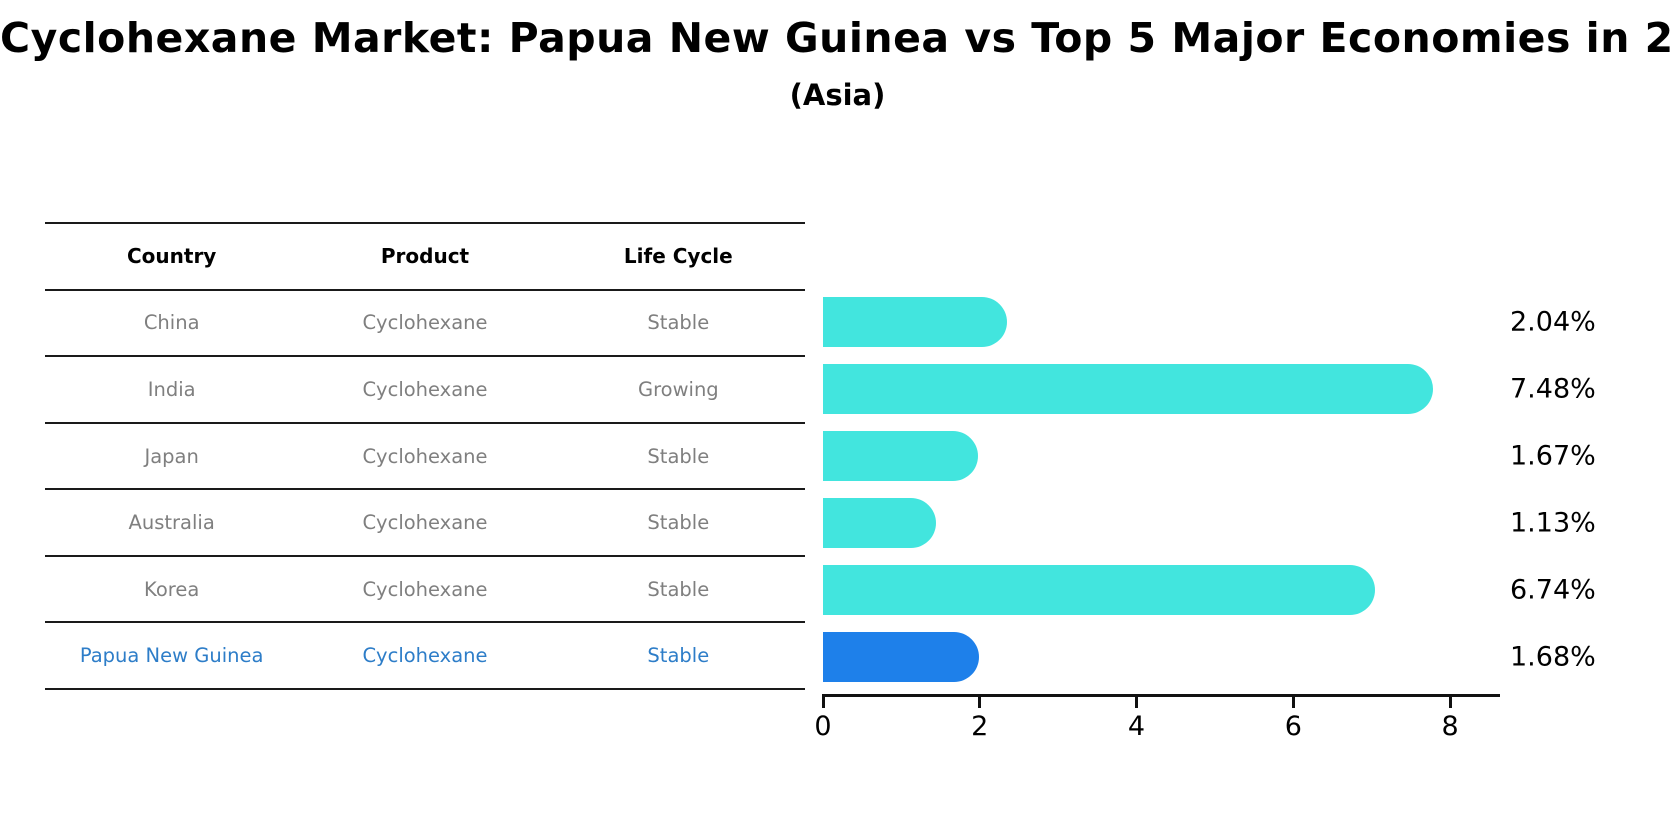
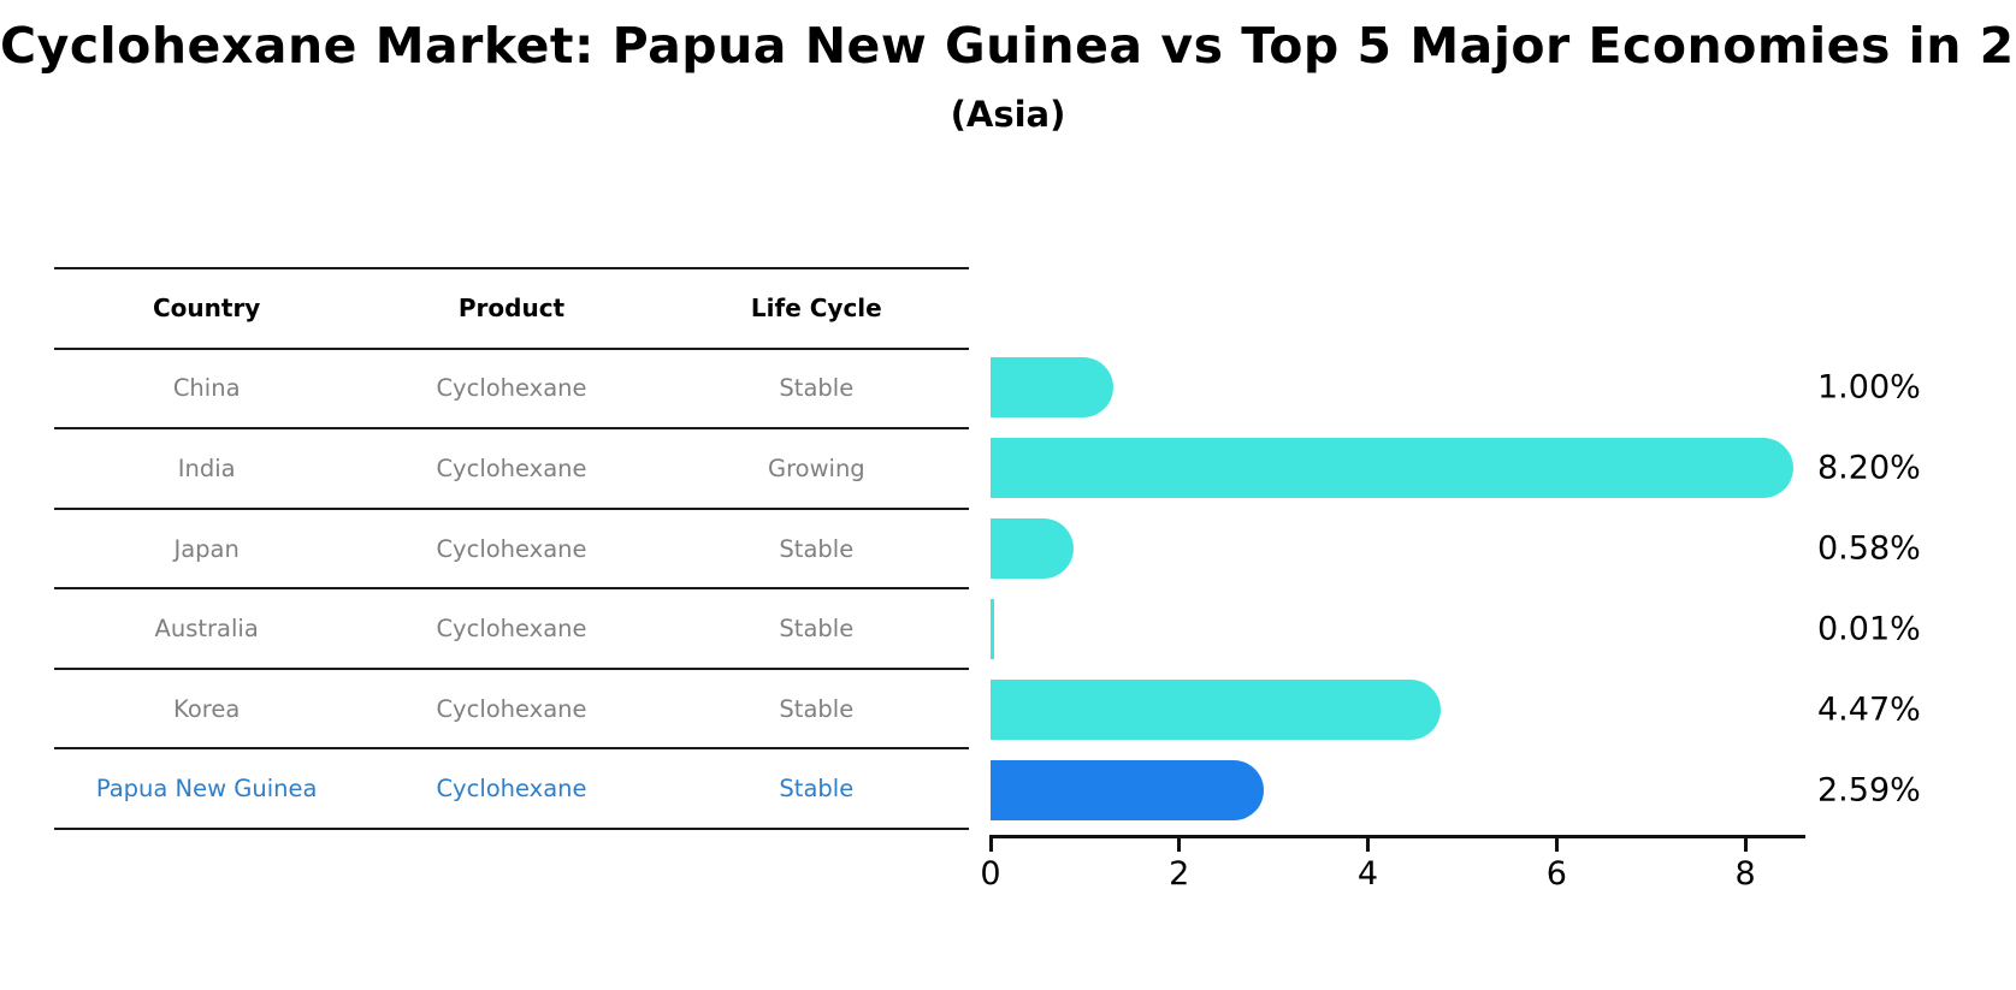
China: 2.04% -> 1.00%
India: 7.48% -> 8.20%
Japan: 1.67% -> 0.58%
Australia: 1.13% -> 0.01%
Korea: 6.74% -> 4.47%
Papua New Guinea: 1.68% -> 2.59%
